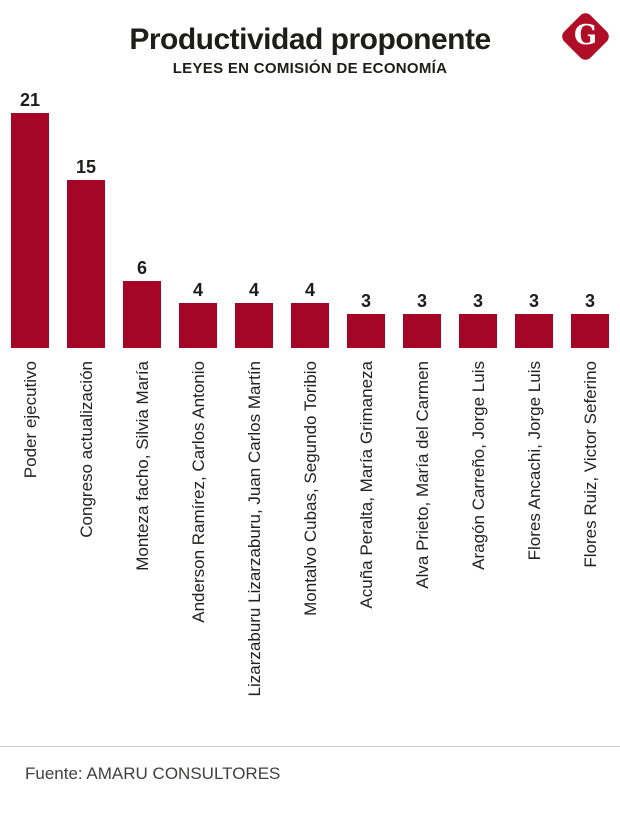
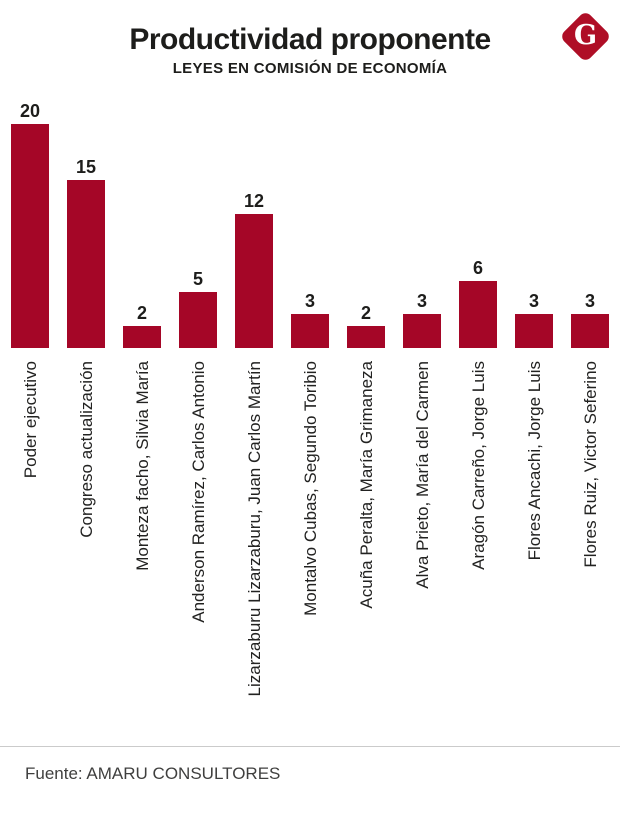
Poder ejecutivo: 21 -> 20
Monteza facho, Silvia María: 6 -> 2
Anderson Ramírez, Carlos Antonio: 4 -> 5
Lizarzaburu Lizarzaburu, Juan Carlos Martín: 4 -> 12
Montalvo Cubas, Segundo Toribio: 4 -> 3
Acuña Peralta, María Grimaneza: 3 -> 2
Aragón Carreño, Jorge Luis: 3 -> 6
